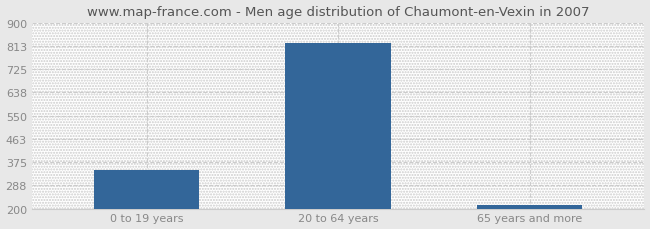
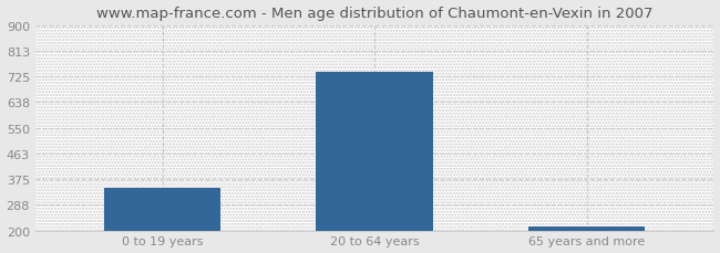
20 to 64 years: 825 -> 740
